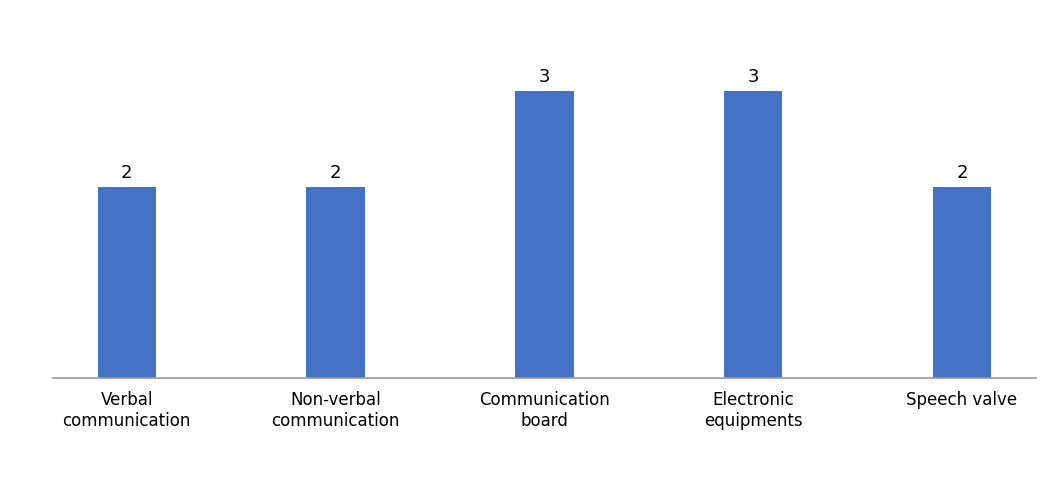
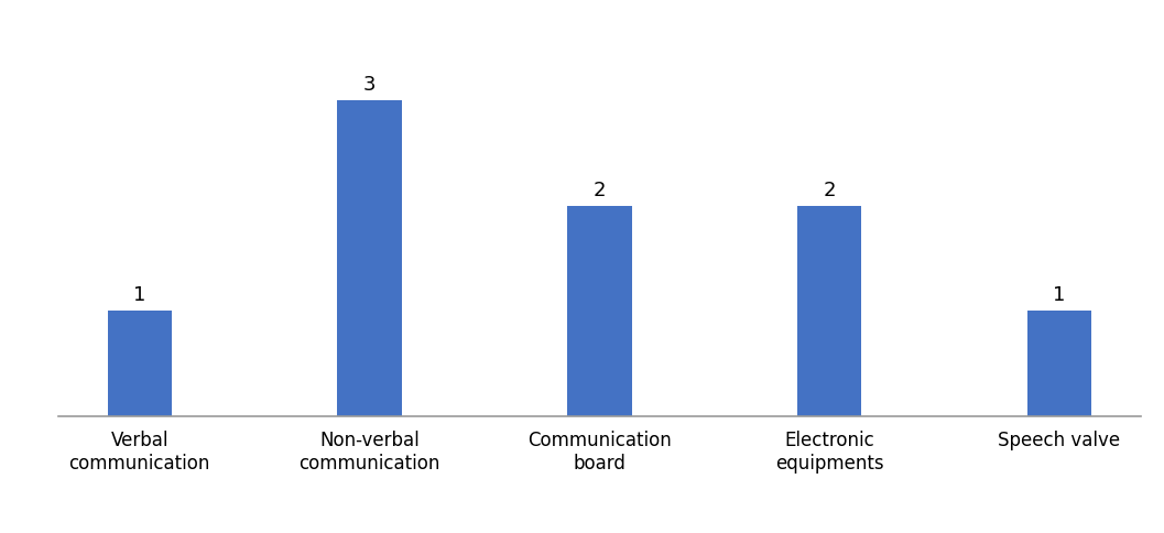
Verbal communication: 2 -> 1
Non-verbal communication: 2 -> 3
Communication board: 3 -> 2
Electronic equipments: 3 -> 2
Speech valve: 2 -> 1
